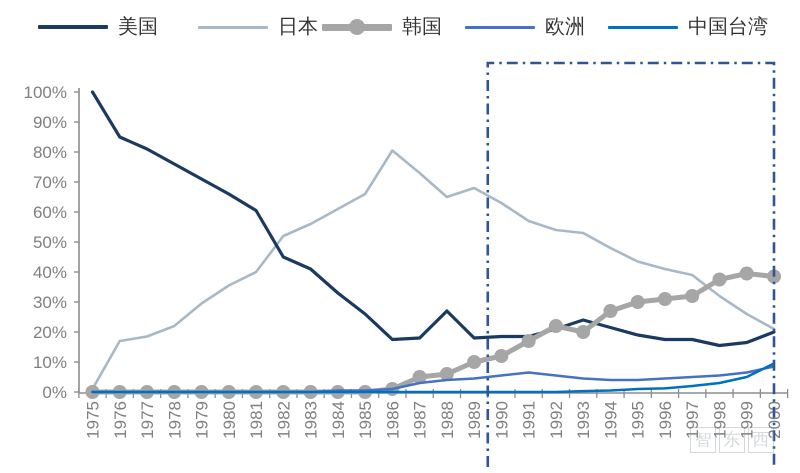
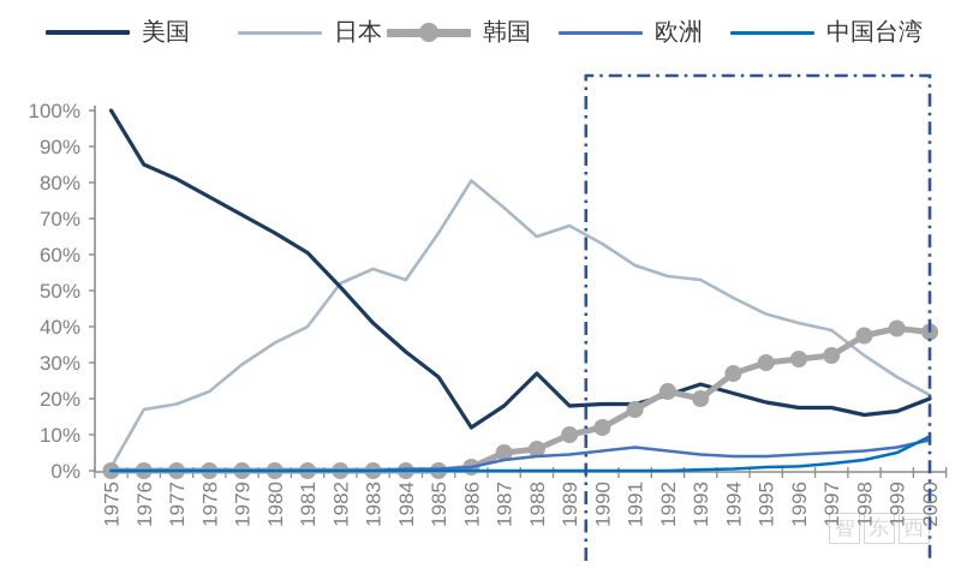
美国/1982: 45% -> 51%
日本/1984: 61% -> 53%
美国/1986: 18% -> 12%
